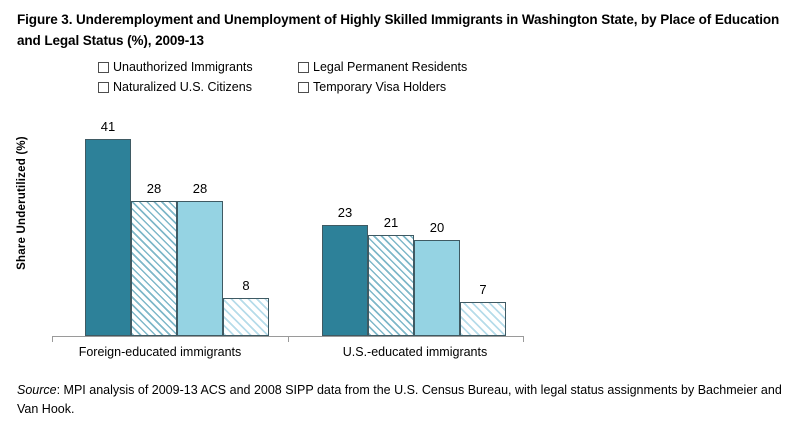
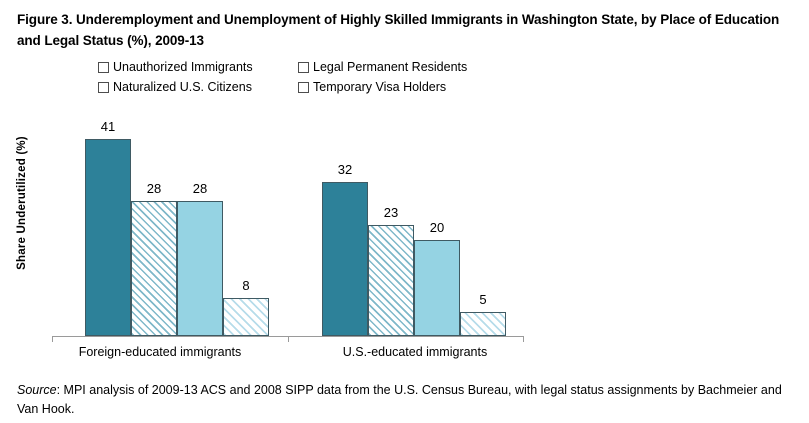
Unauthorized Immigrants/U.S.-educated immigrants: 23 -> 32
Legal Permanent Residents/U.S.-educated immigrants: 21 -> 23
Temporary Visa Holders/U.S.-educated immigrants: 7 -> 5
